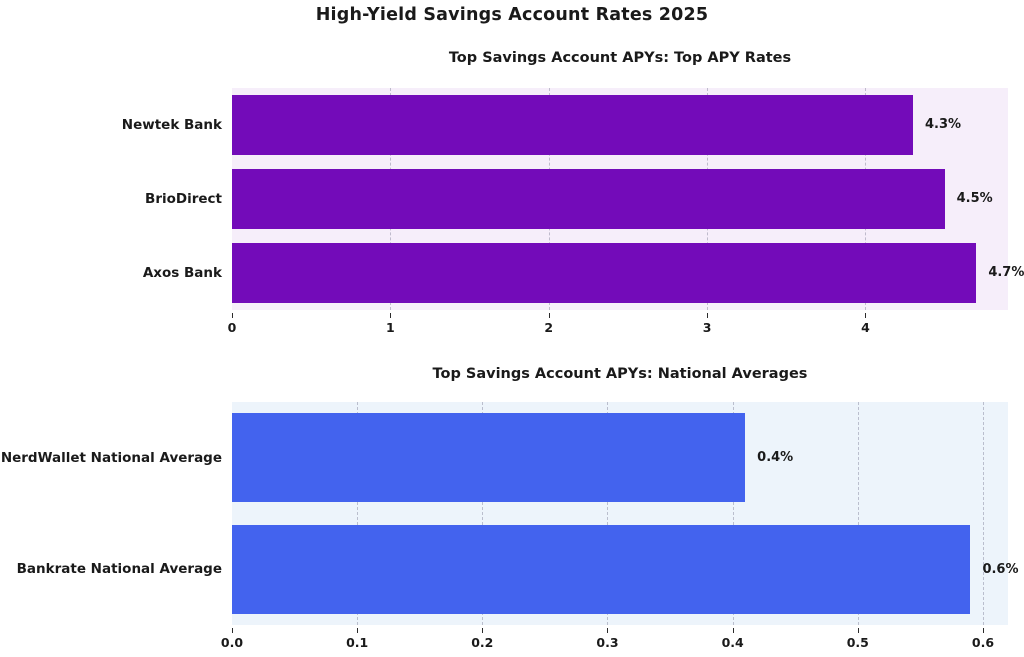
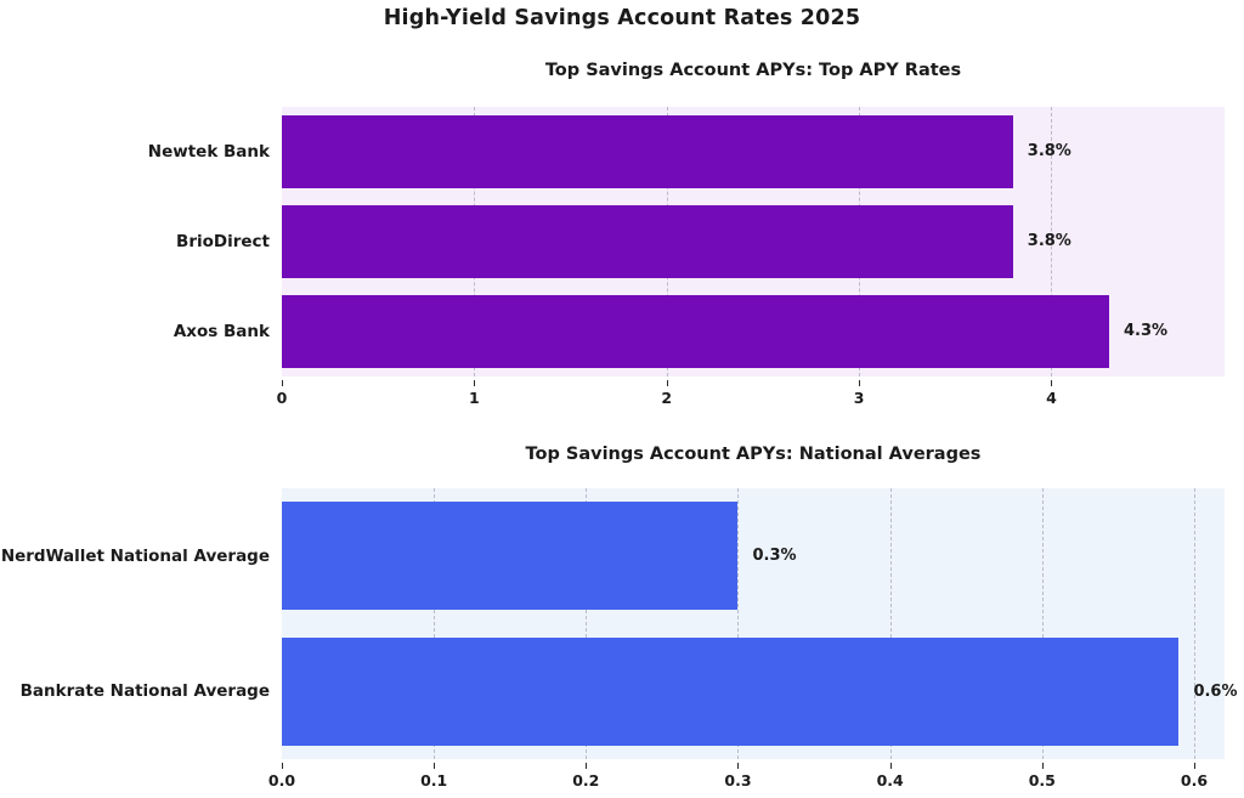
Top Savings Account APYs: Top APY Rates/Newtek Bank: 4.3% -> 3.8%
Top Savings Account APYs: Top APY Rates/BrioDirect: 4.5% -> 3.8%
Top Savings Account APYs: Top APY Rates/Axos Bank: 4.7% -> 4.3%
Top Savings Account APYs: National Averages/NerdWallet National Average: 0.4% -> 0.3%
